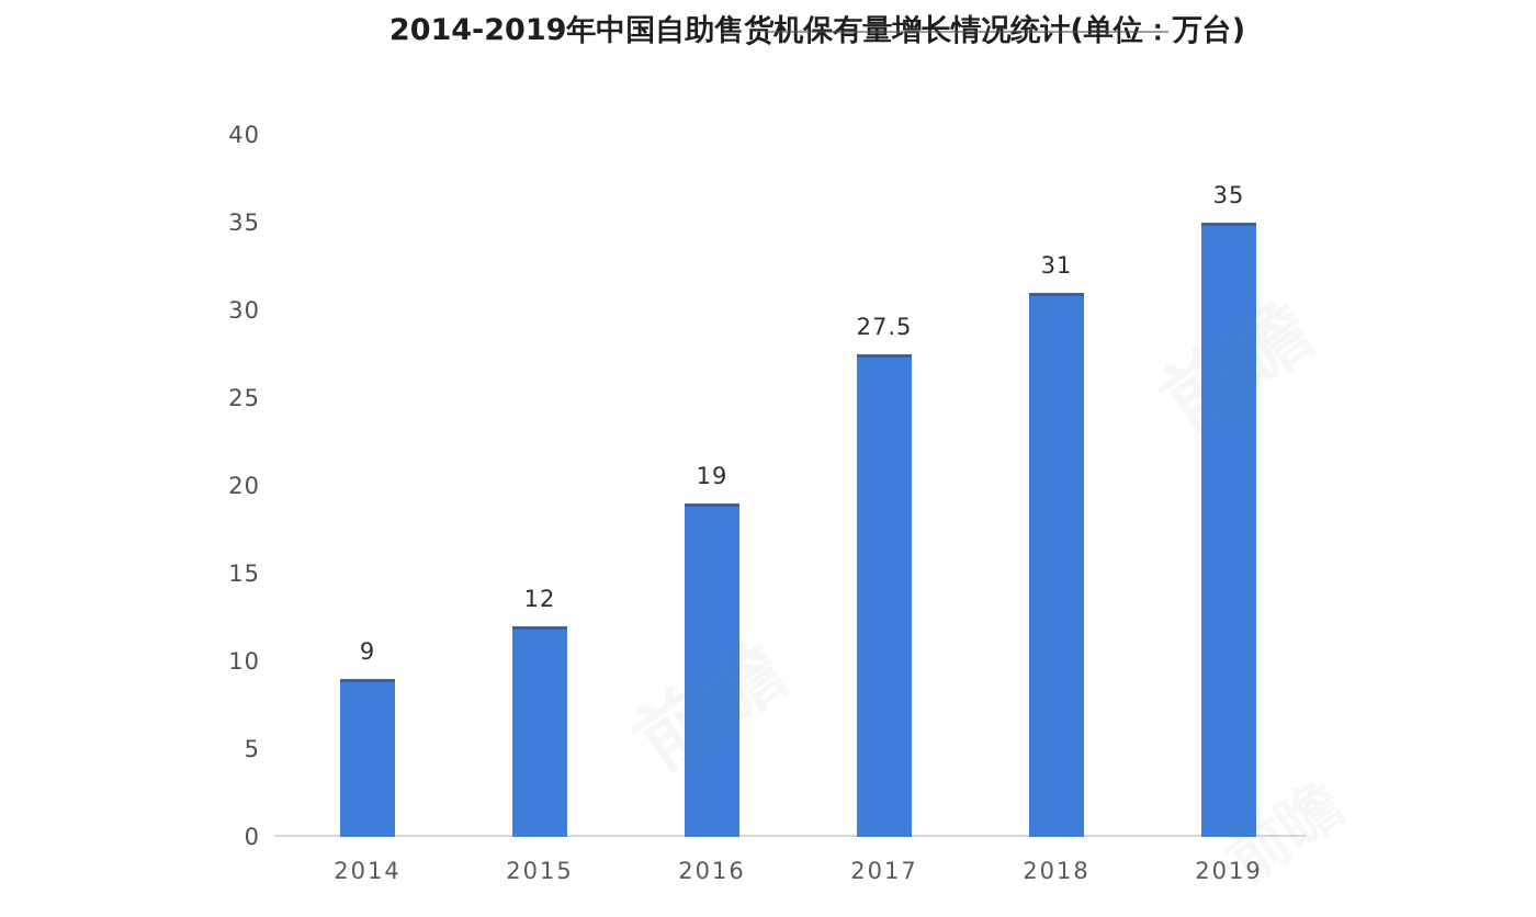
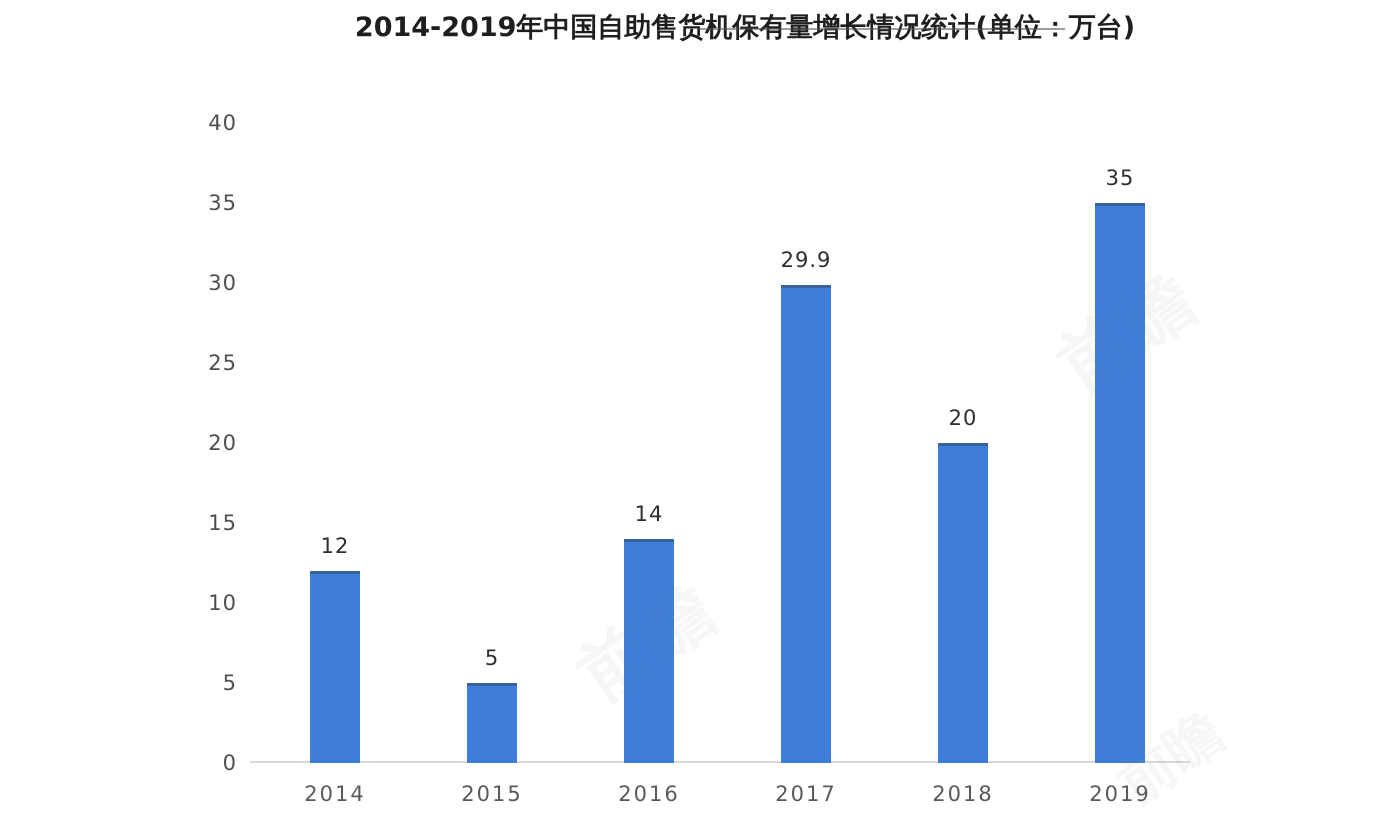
2014: 9 -> 12
2015: 12 -> 5
2016: 19 -> 14
2017: 27.5 -> 29.9
2018: 31 -> 20
